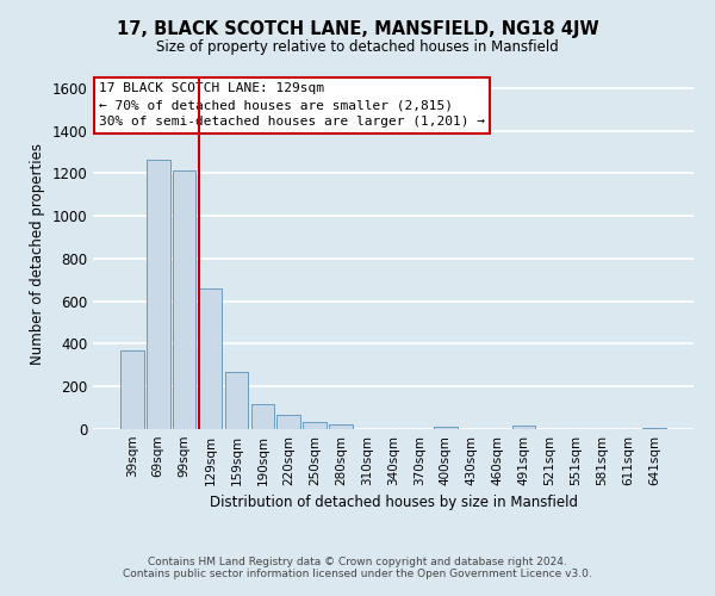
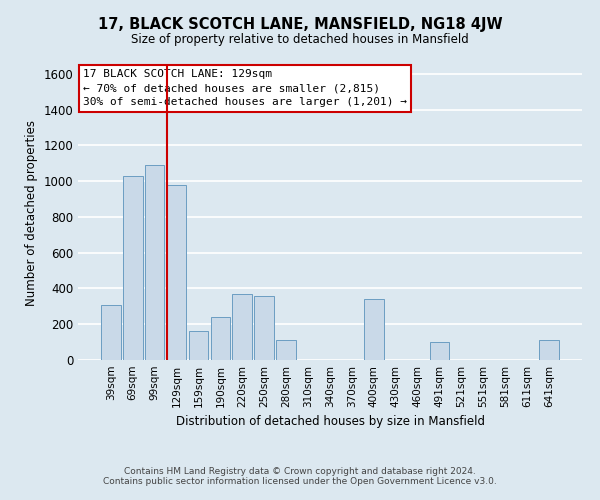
39sqm: 370 -> 310
69sqm: 1260 -> 1030
99sqm: 1220 -> 1090
129sqm: 660 -> 980
159sqm: 270 -> 160
190sqm: 120 -> 240
220sqm: 70 -> 370
250sqm: 40 -> 360
280sqm: 20 -> 110
400sqm: 10 -> 340
491sqm: 20 -> 100
641sqm: 0 -> 110
